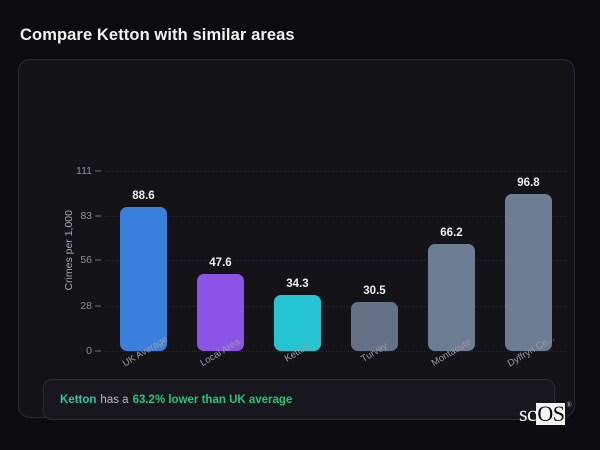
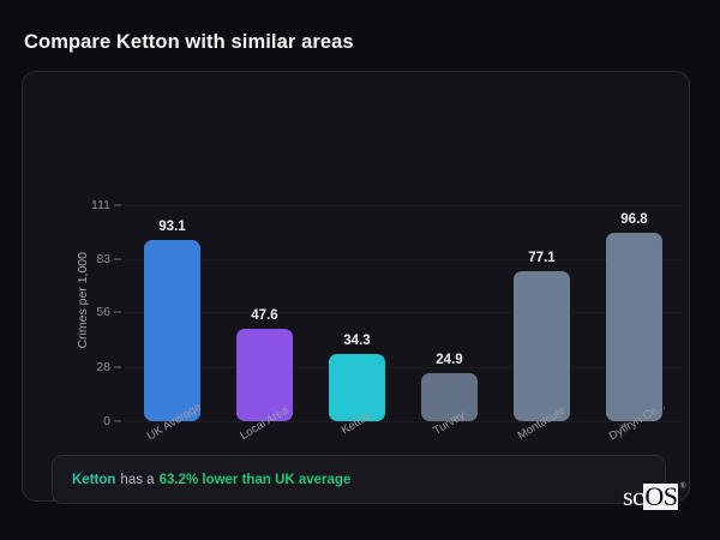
UK Average: 88.6 -> 93.1
Turvey: 30.5 -> 24.9
Montacute: 66.2 -> 77.1
